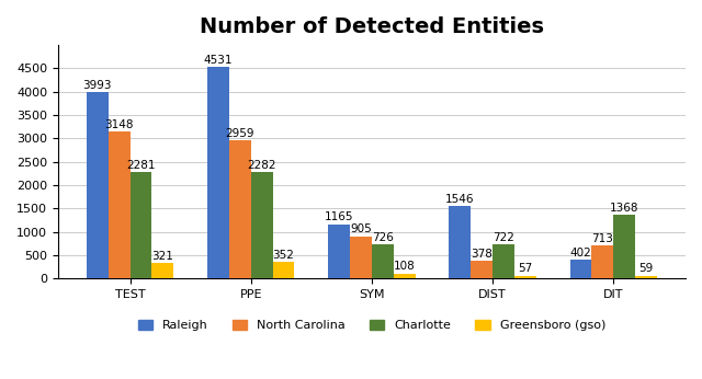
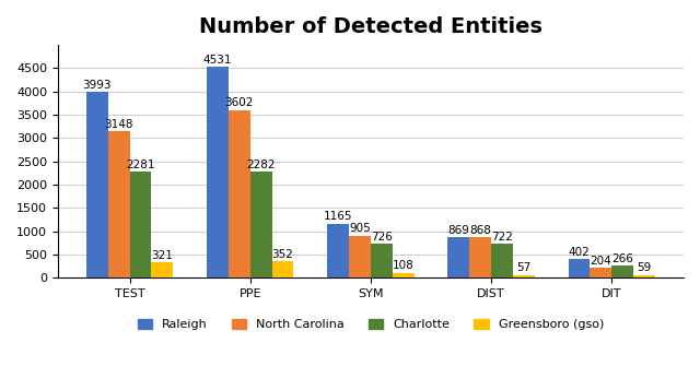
North Carolina/PPE: 2959 -> 3602
Raleigh/DIST: 1546 -> 869
North Carolina/DIST: 378 -> 868
North Carolina/DIT: 713 -> 204
Charlotte/DIT: 1368 -> 266
